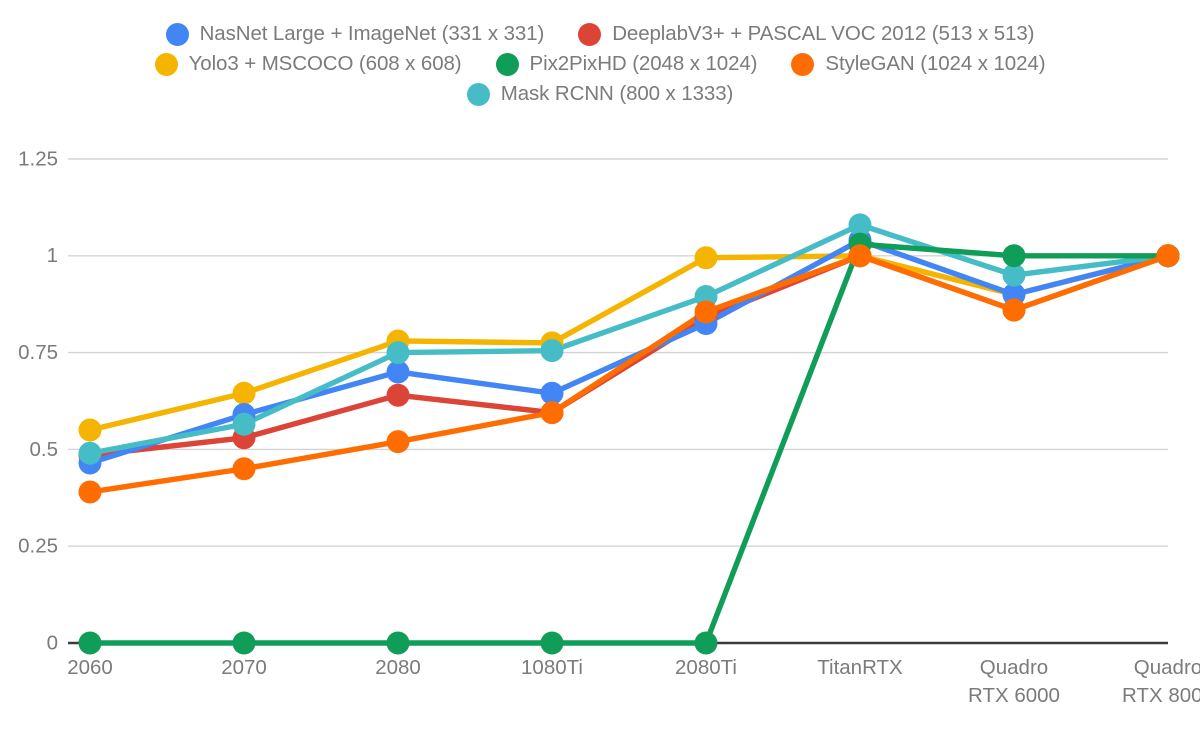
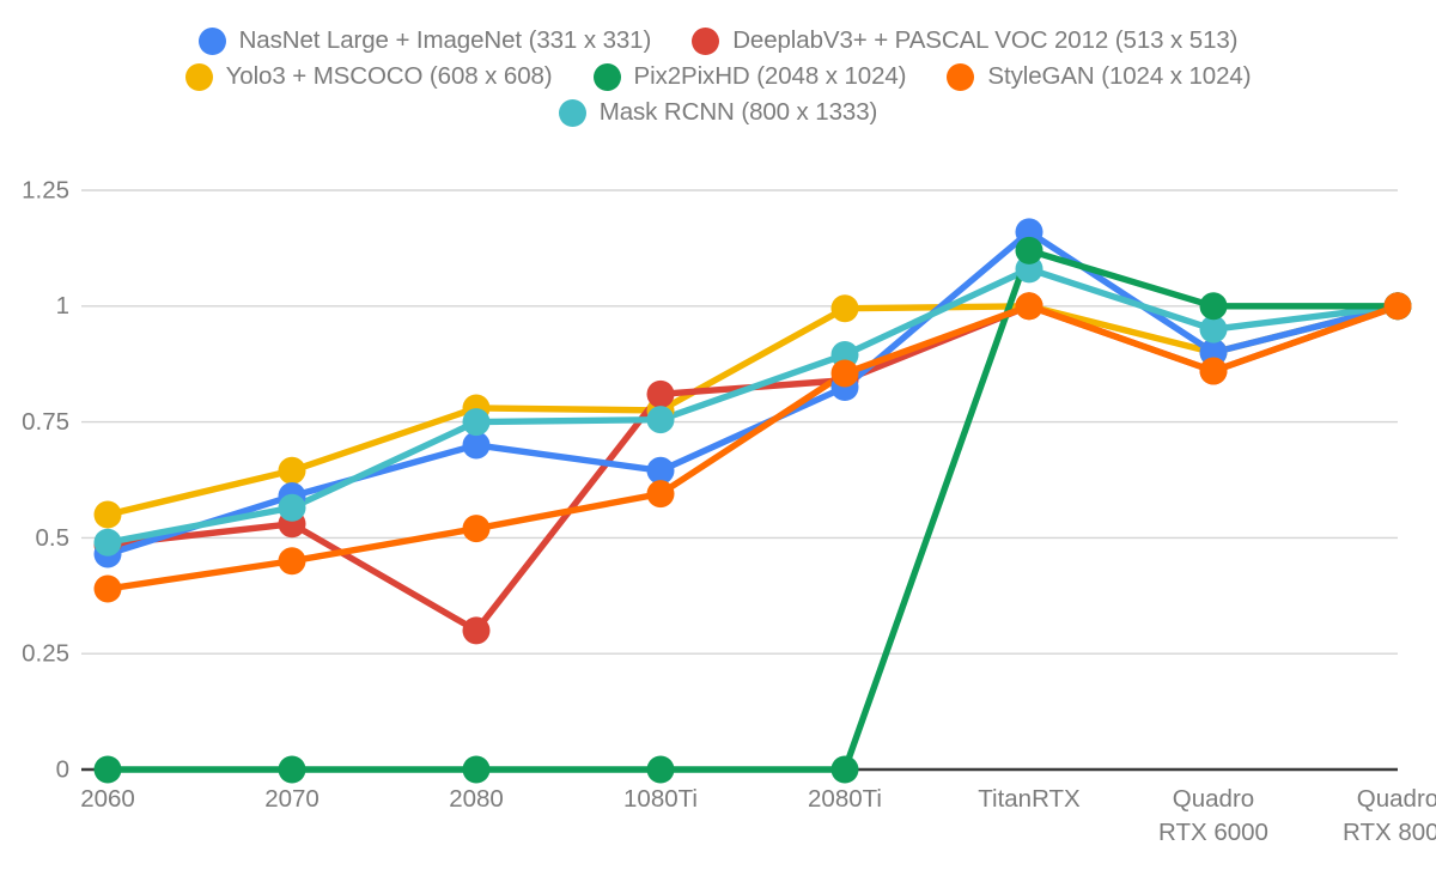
DeeplabV3+ + PASCAL VOC 2012 (513 x 513)/2080: 0.64 -> 0.30
DeeplabV3+ + PASCAL VOC 2012 (513 x 513)/1080Ti: 0.59 -> 0.81
NasNet Large + ImageNet (331 x 331)/TitanRTX: 1.04 -> 1.16
Pix2PixHD (2048 x 1024)/TitanRTX: 1.03 -> 1.12
